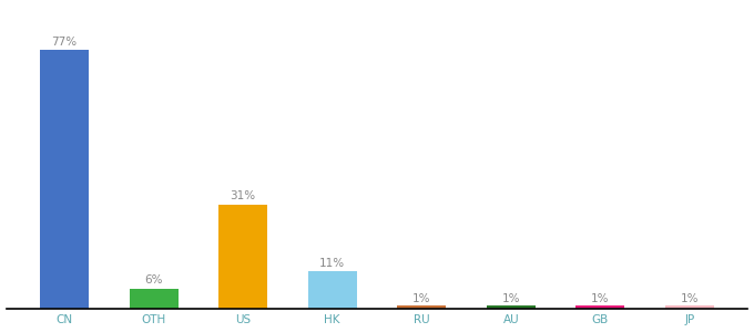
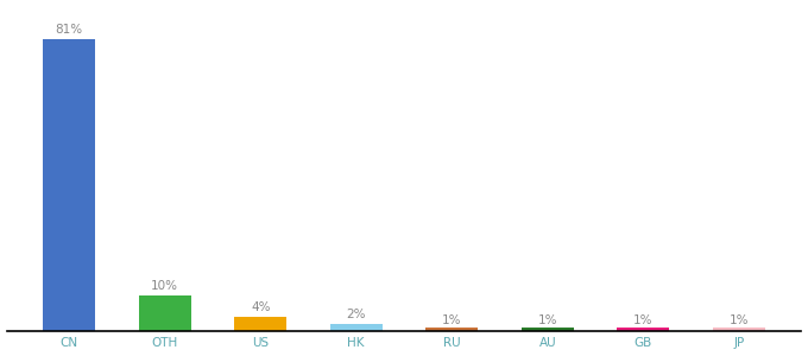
CN: 77% -> 81%
OTH: 6% -> 10%
US: 31% -> 4%
HK: 11% -> 2%
